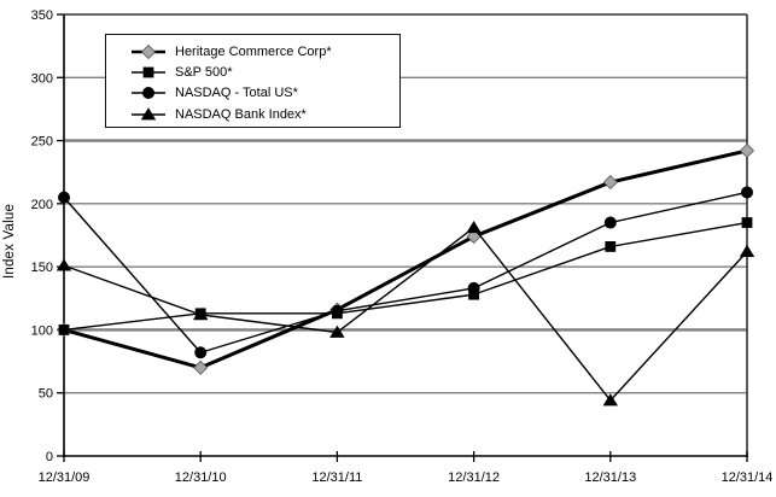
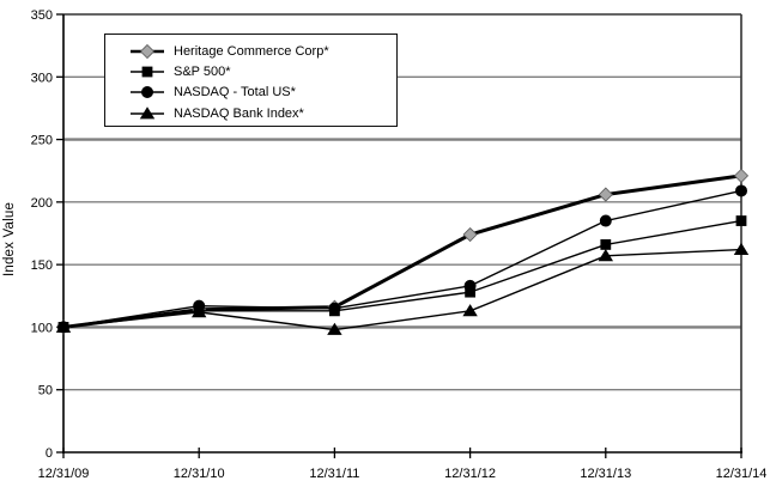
NASDAQ - Total US*/12/31/09: 205 -> 100
NASDAQ Bank Index*/12/31/09: 151 -> 100
Heritage Commerce Corp*/12/31/10: 70 -> 114
NASDAQ - Total US*/12/31/10: 82 -> 117
NASDAQ Bank Index*/12/31/12: 181 -> 113
Heritage Commerce Corp*/12/31/13: 217 -> 206
NASDAQ Bank Index*/12/31/13: 44 -> 157
Heritage Commerce Corp*/12/31/14: 242 -> 221
